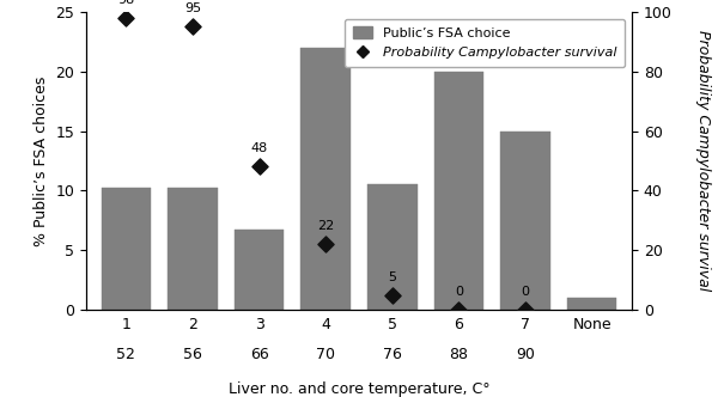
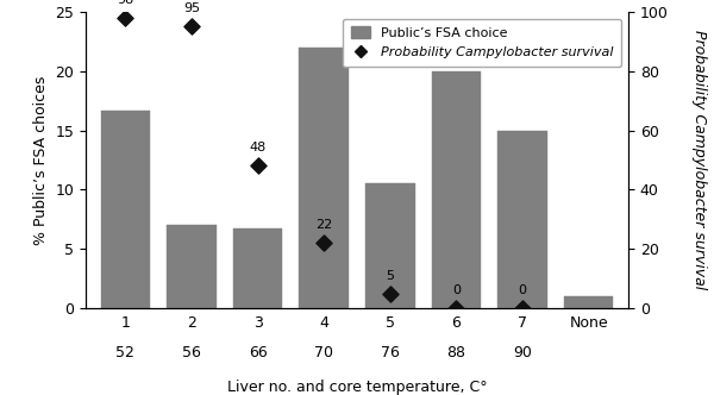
Public’s FSA choice/1: 10.2 -> 16.7
Public’s FSA choice/2: 10.2 -> 7.0
